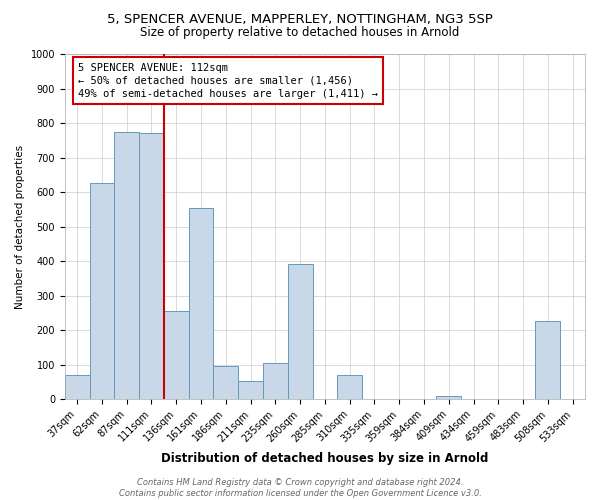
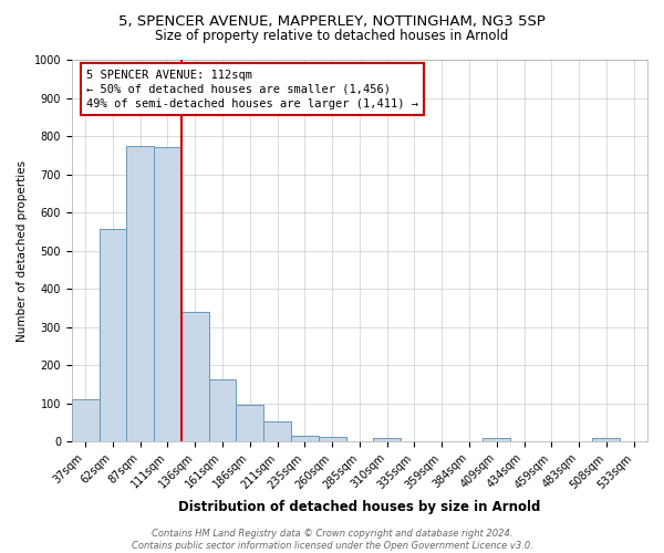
37sqm: 70 -> 110
62sqm: 625 -> 558
136sqm: 255 -> 340
161sqm: 555 -> 163
235sqm: 105 -> 15
260sqm: 390 -> 12
310sqm: 70 -> 10
508sqm: 225 -> 8
